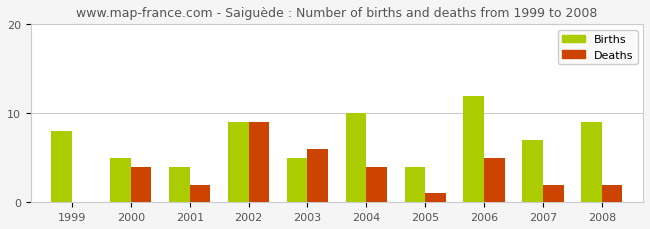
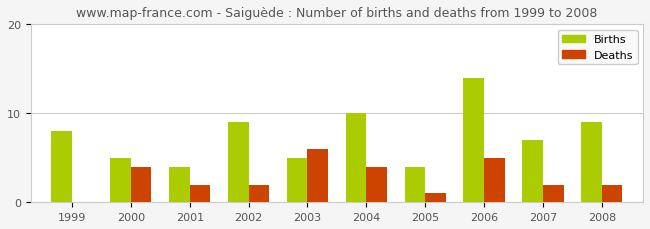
Deaths/2002: 9 -> 2
Births/2006: 12 -> 14
